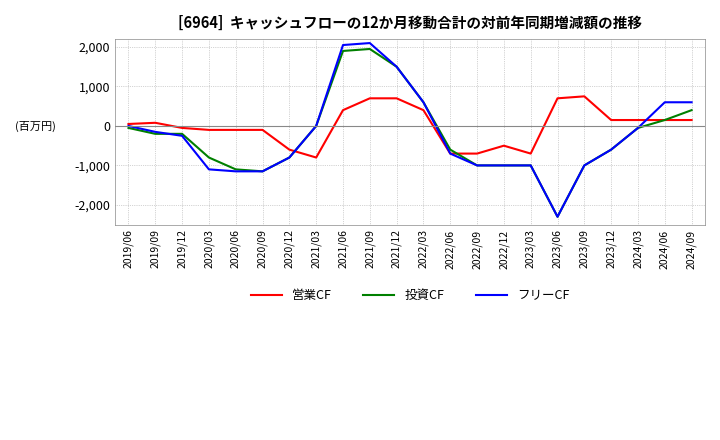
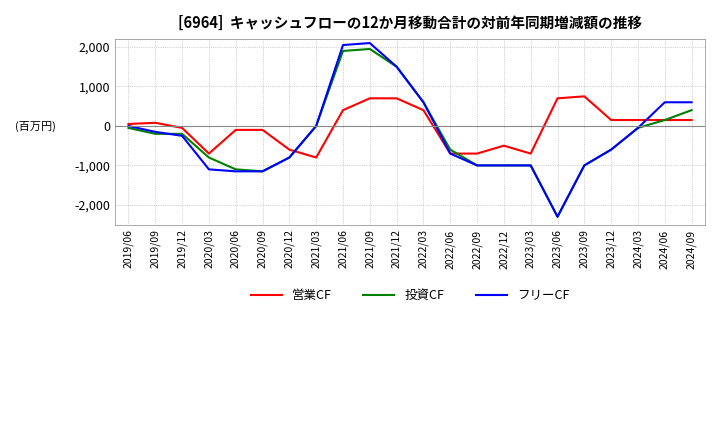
営業CF/2020/03: -100 -> -700
